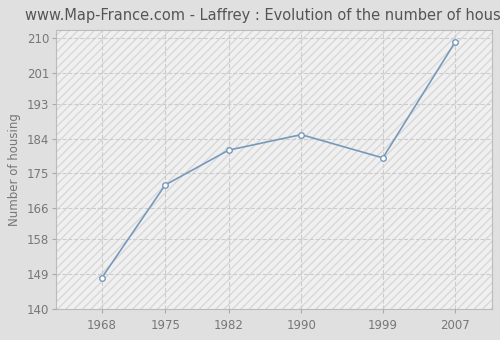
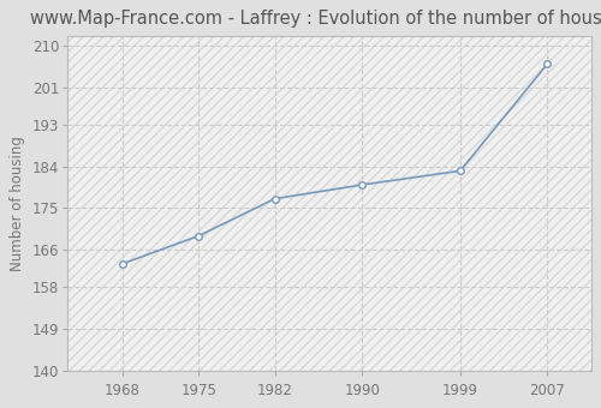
1968: 148 -> 163
1975: 172 -> 169
1982: 181 -> 177
1990: 185 -> 180
1999: 179 -> 183
2007: 209 -> 206
